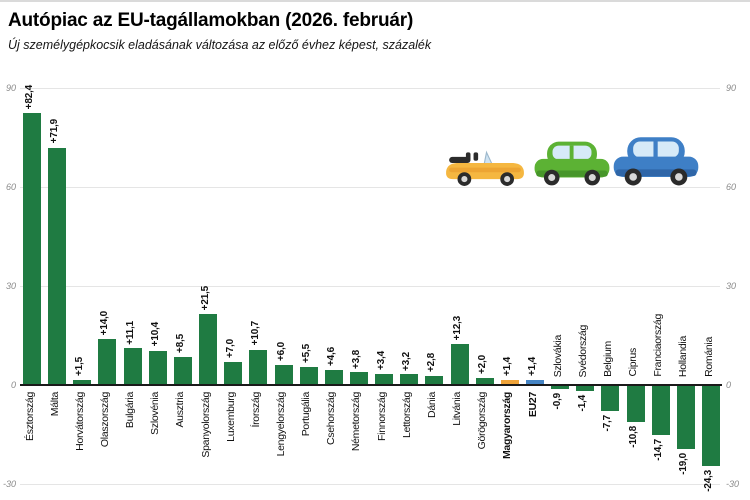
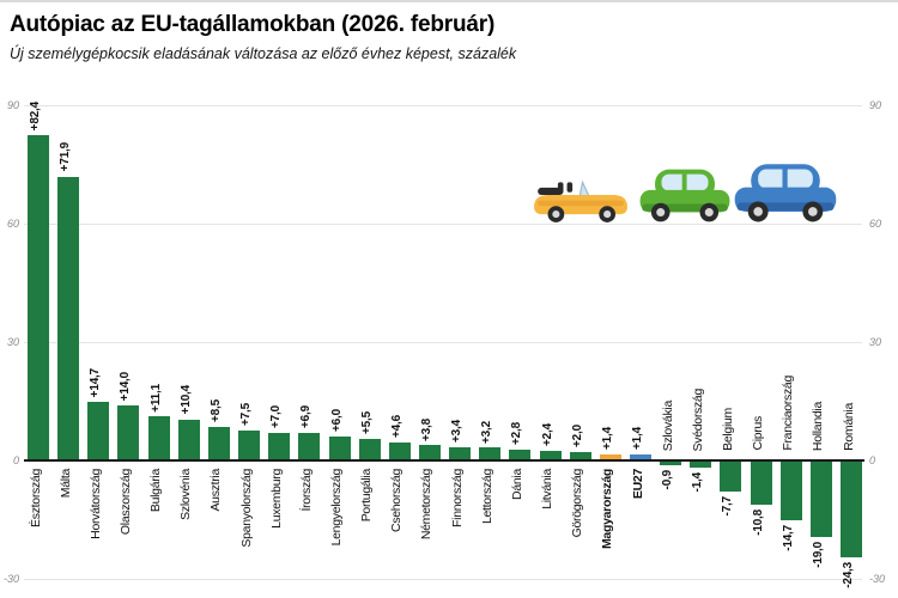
Horvátország: +1,5 -> +14,7
Spanyolország: +21,5 -> +7,5
Írország: +10,7 -> +6,9
Litvánia: +12,3 -> +2,4
